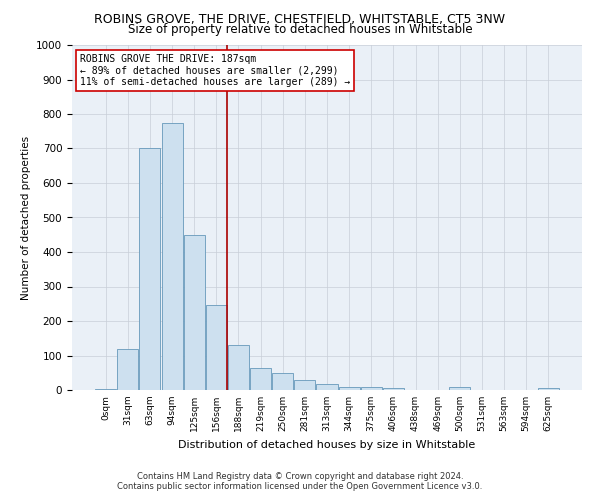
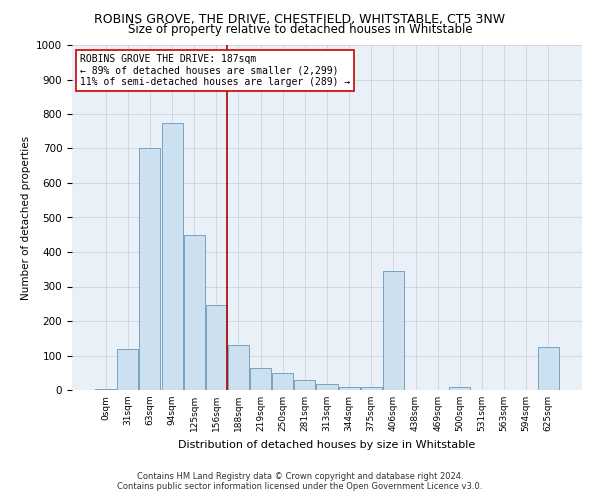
406sqm: 5 -> 345
625sqm: 5 -> 125
